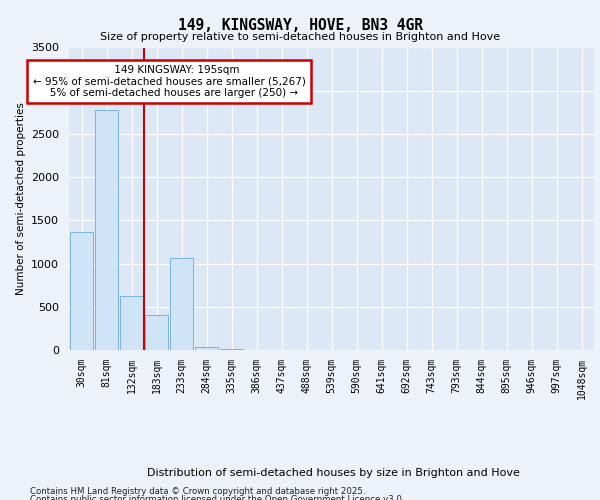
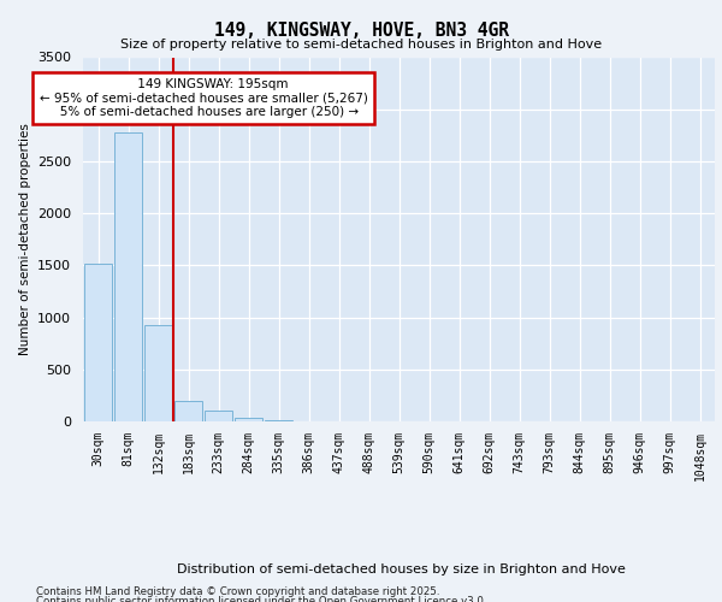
30sqm: 1360 -> 1520
132sqm: 620 -> 920
183sqm: 400 -> 200
233sqm: 1060 -> 100
